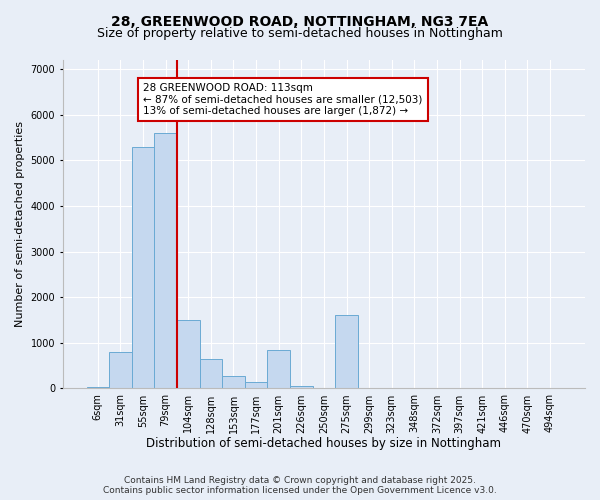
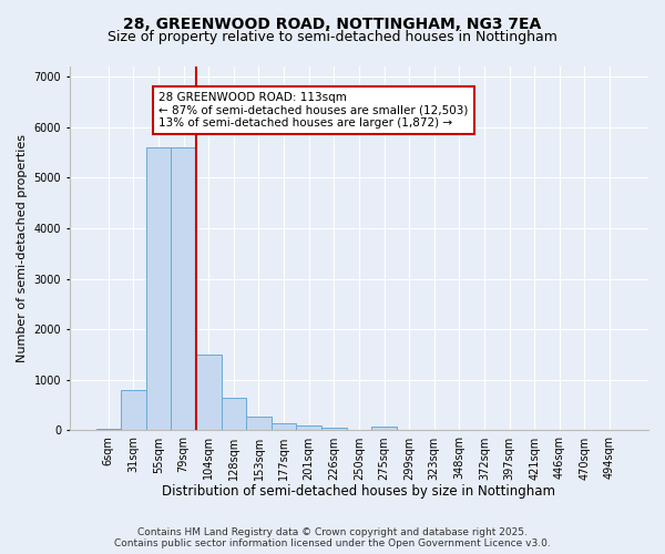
55sqm: 5300 -> 5600
201sqm: 850 -> 100
275sqm: 1600 -> 70
